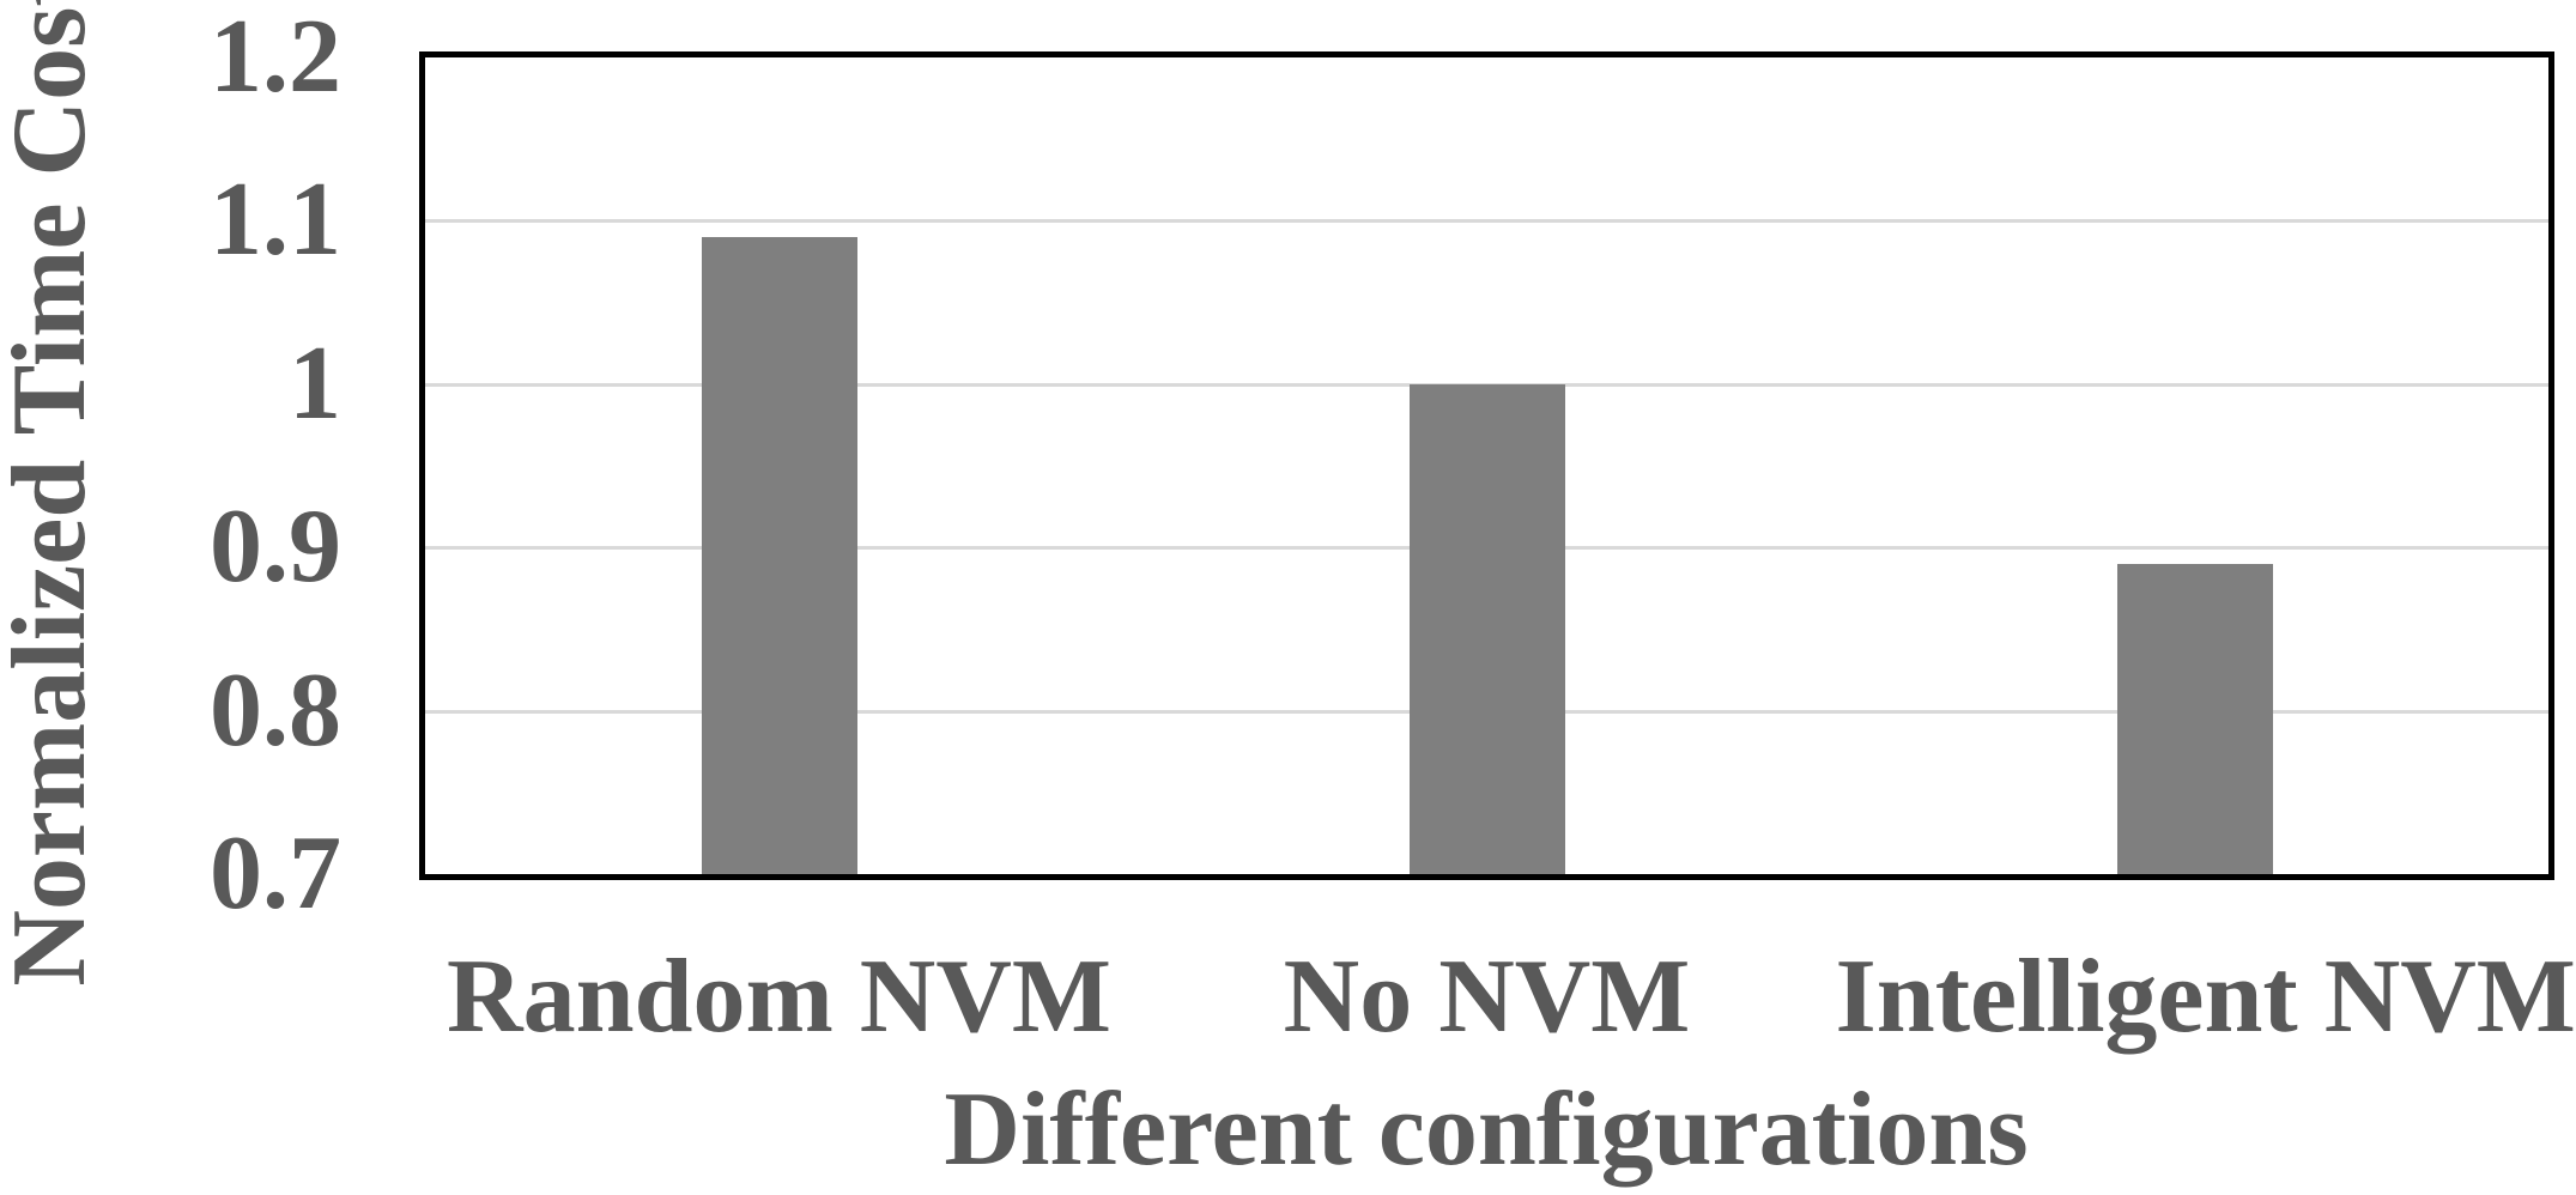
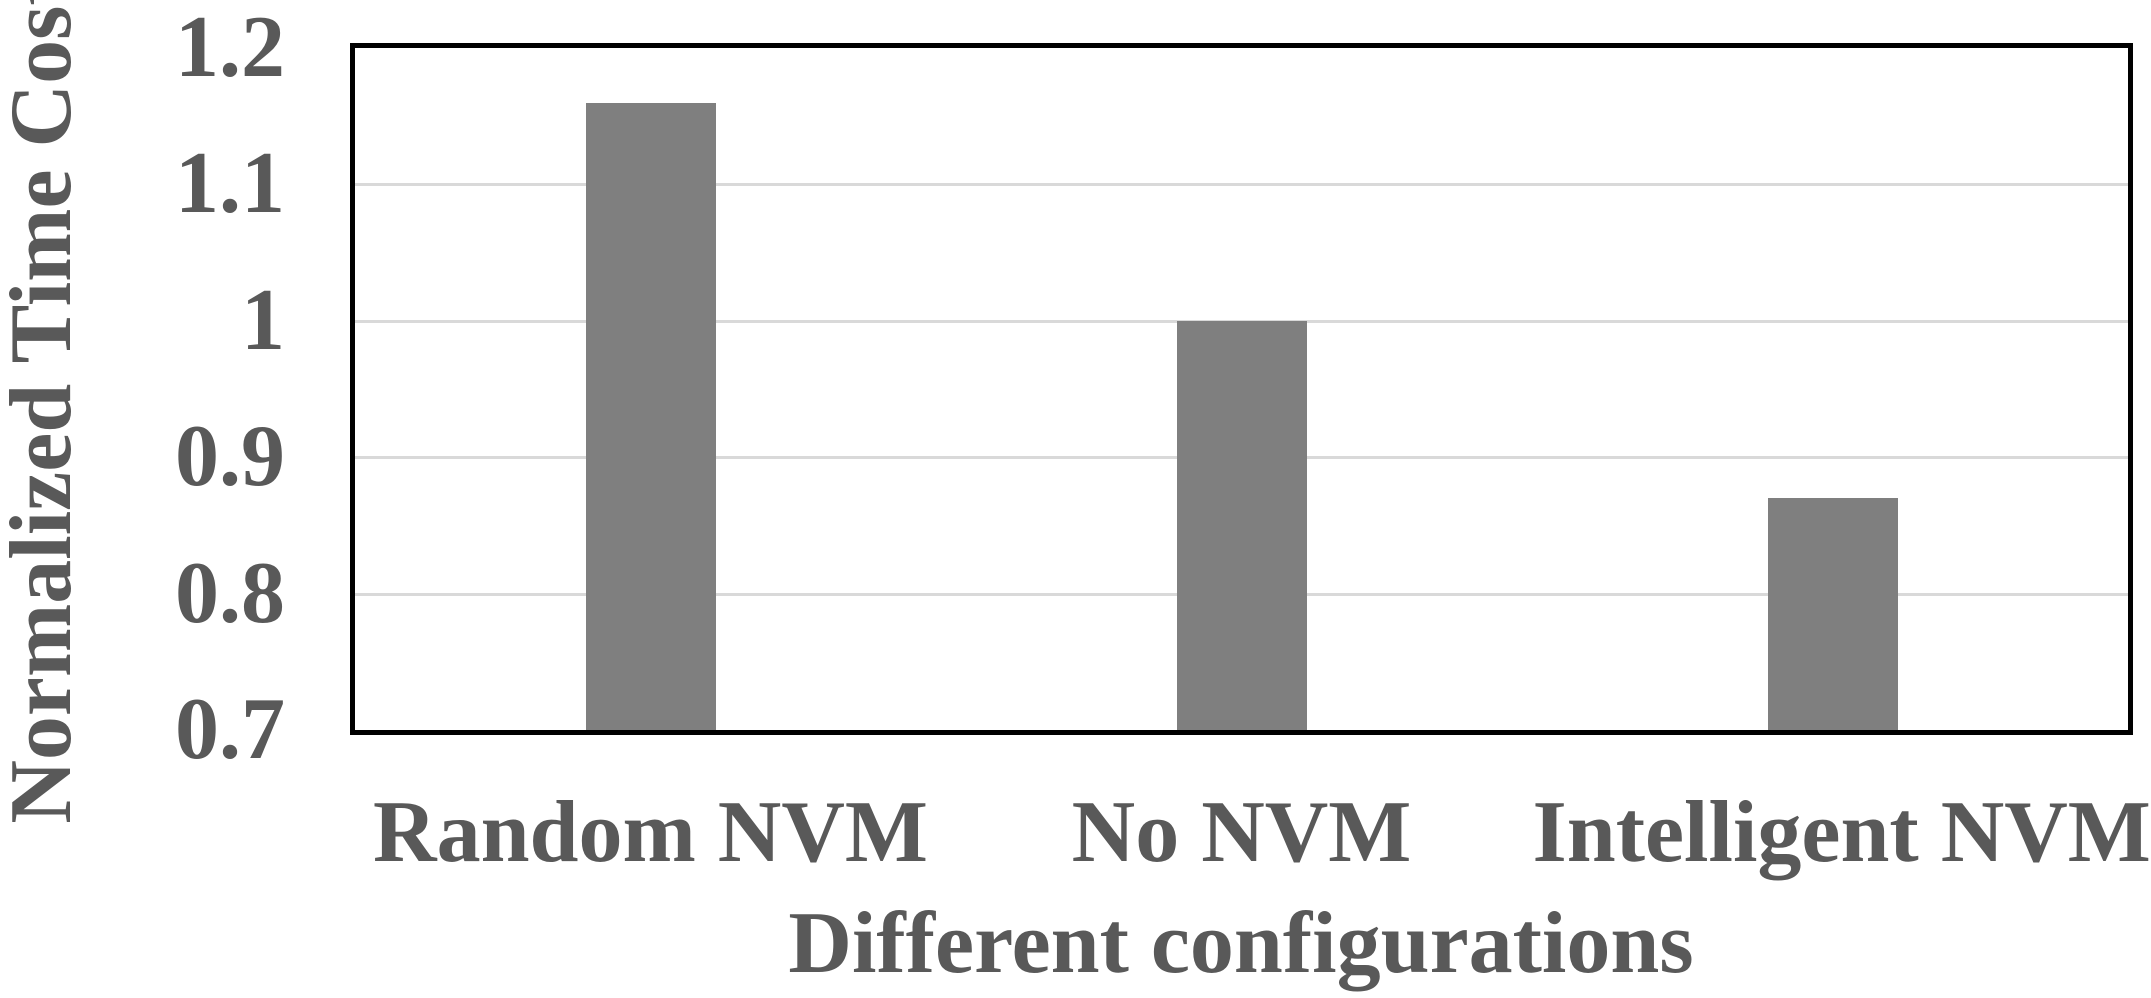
Random NVM: 1.09 -> 1.16
Intelligent NVM: 0.89 -> 0.87
